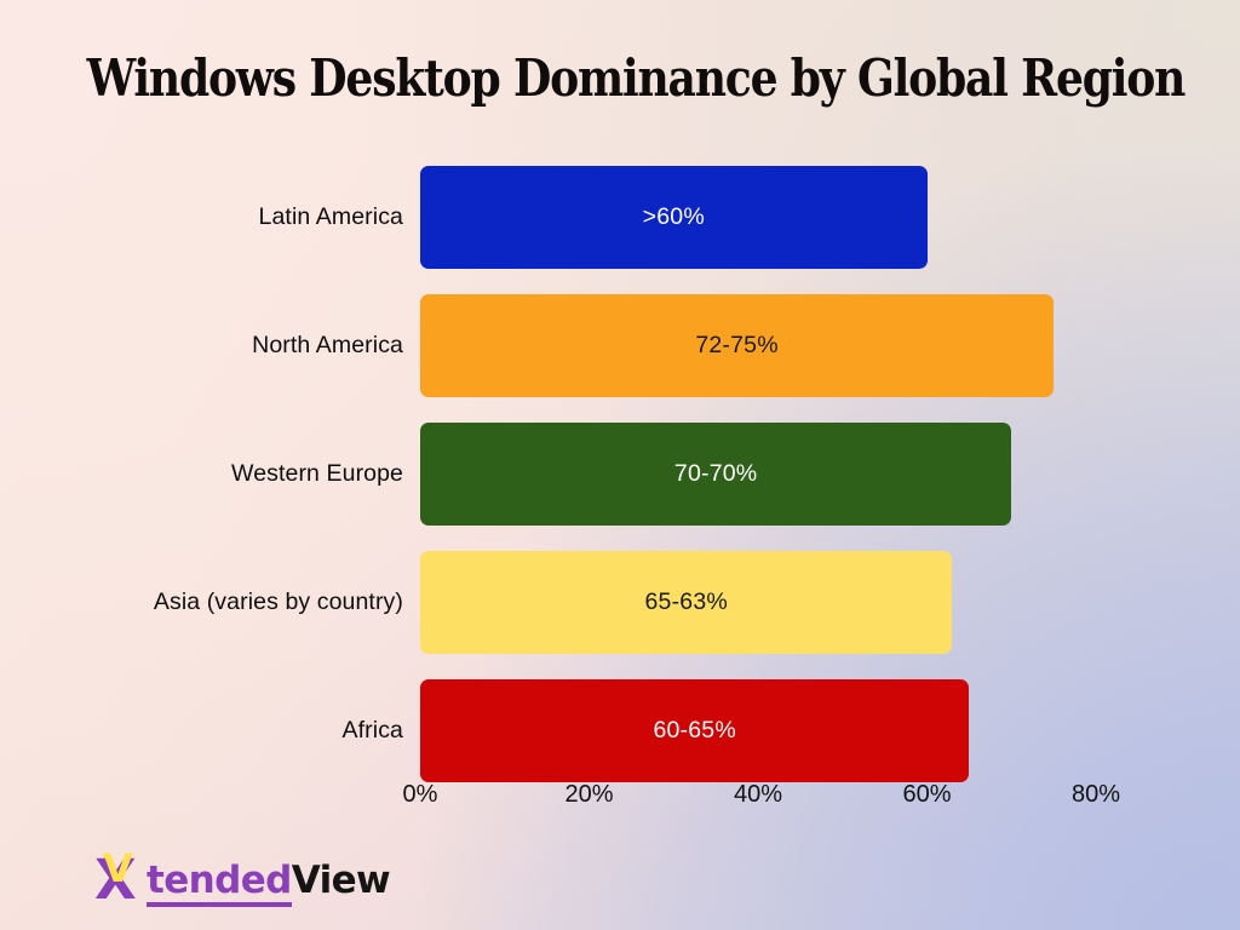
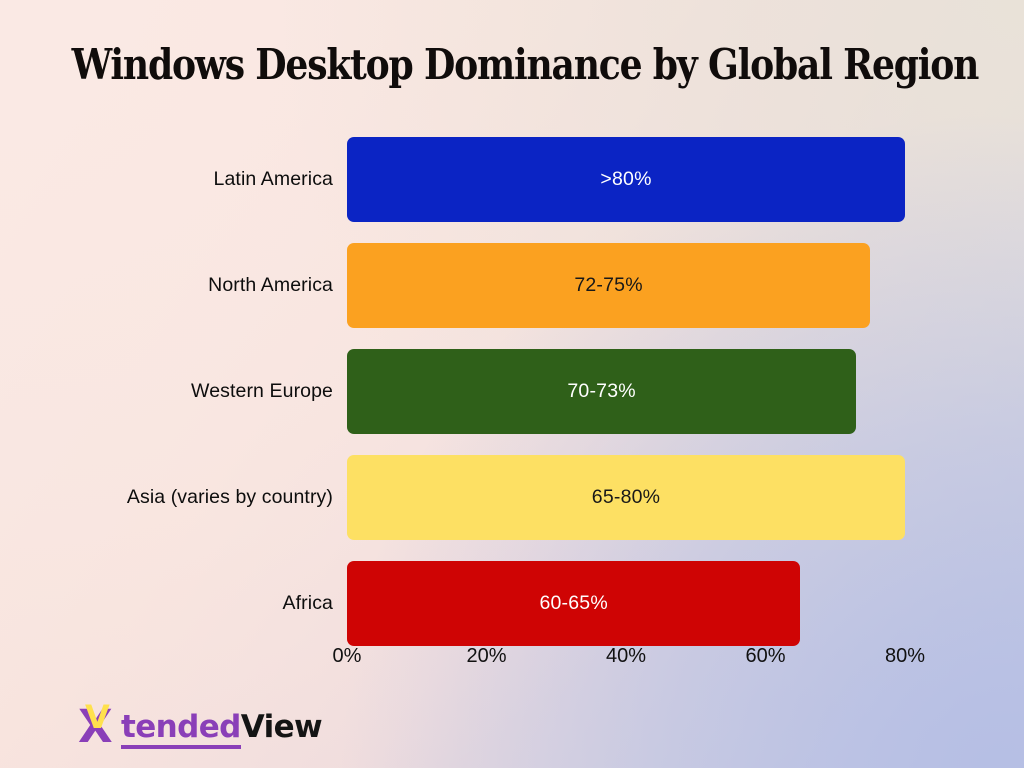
Latin America: 60 -> 80
Western Europe: 70 -> 73
Asia (varies by country): 63 -> 80
